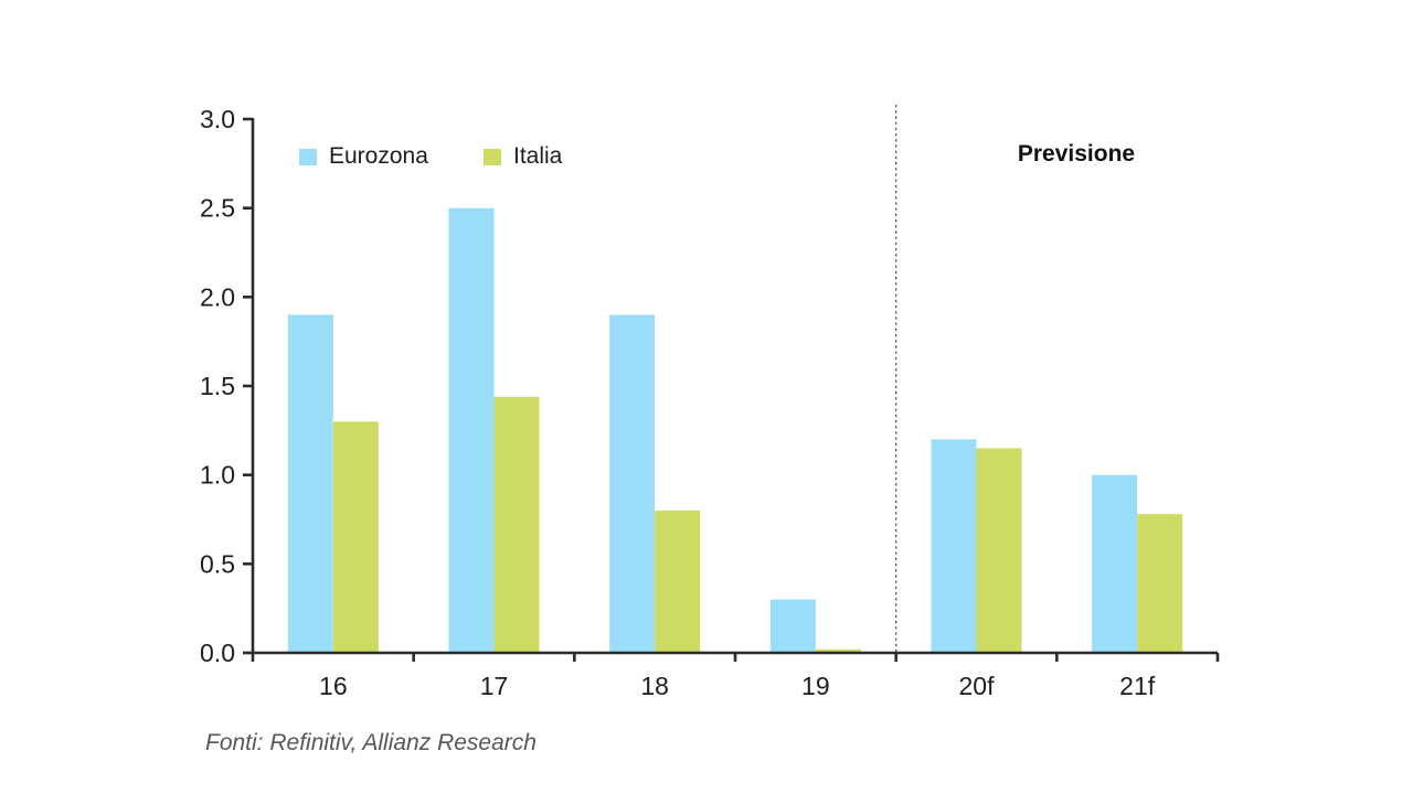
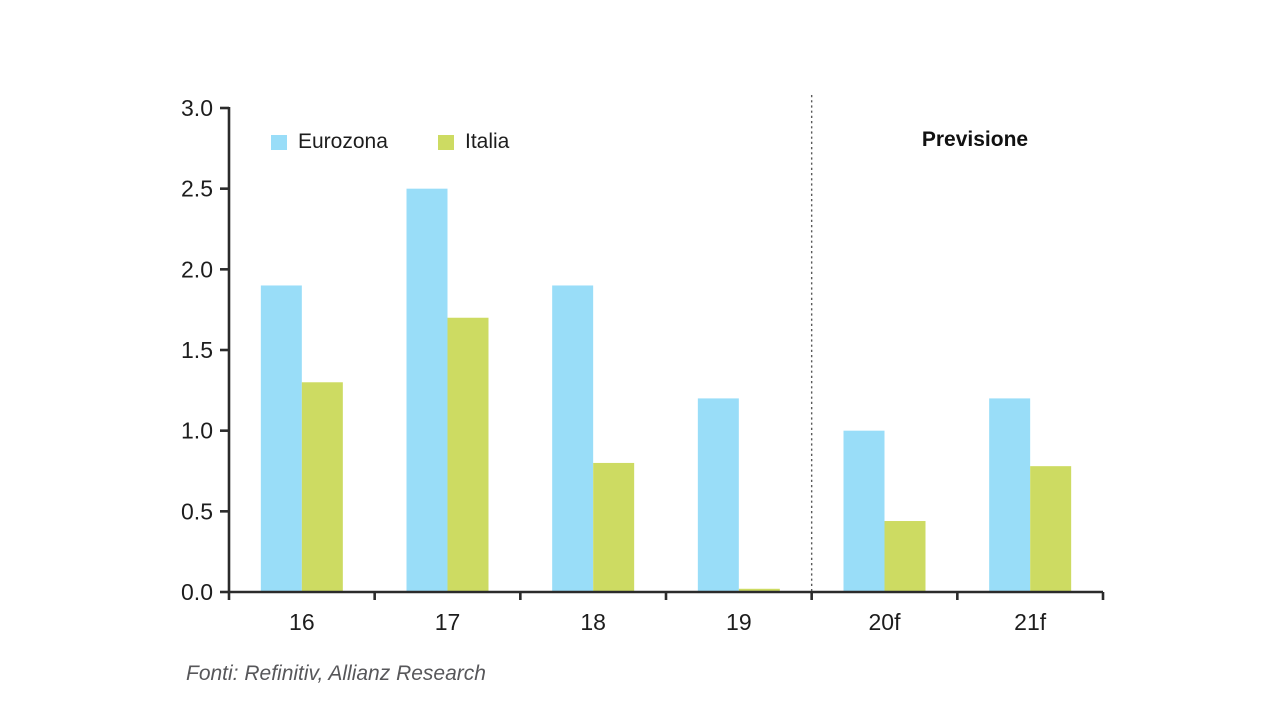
Italia/17: 1.44 -> 1.70
Eurozona/19: 0.3 -> 1.2
Eurozona/20f: 1.2 -> 1.0
Italia/20f: 1.15 -> 0.44
Eurozona/21f: 1.0 -> 1.2
